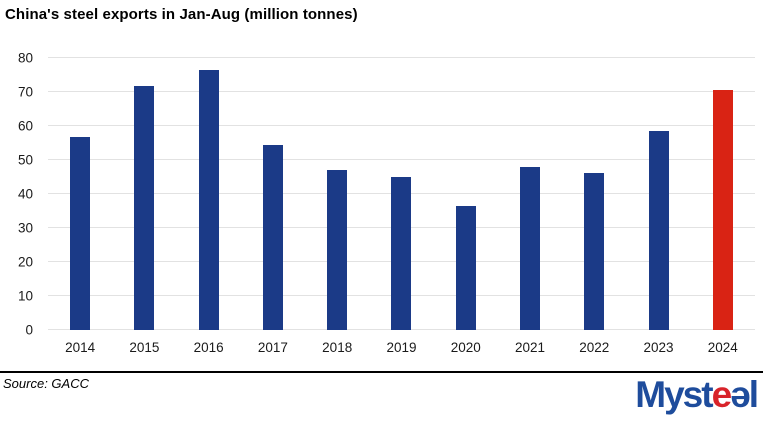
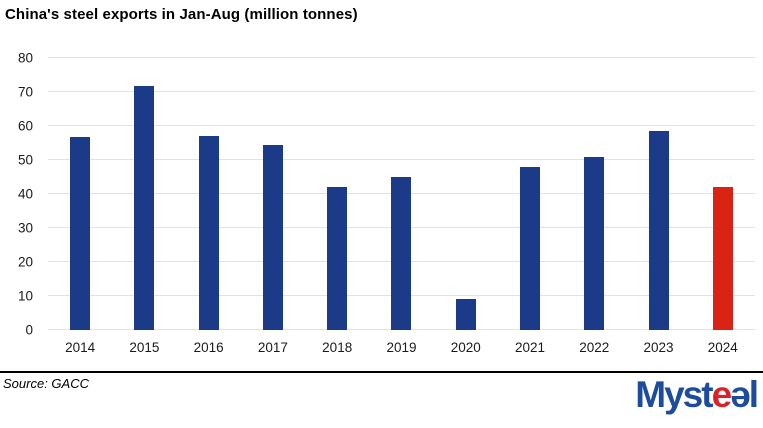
2016: 76 -> 57
2018: 47 -> 42
2020: 37 -> 9
2022: 46 -> 51
2024: 71 -> 42
